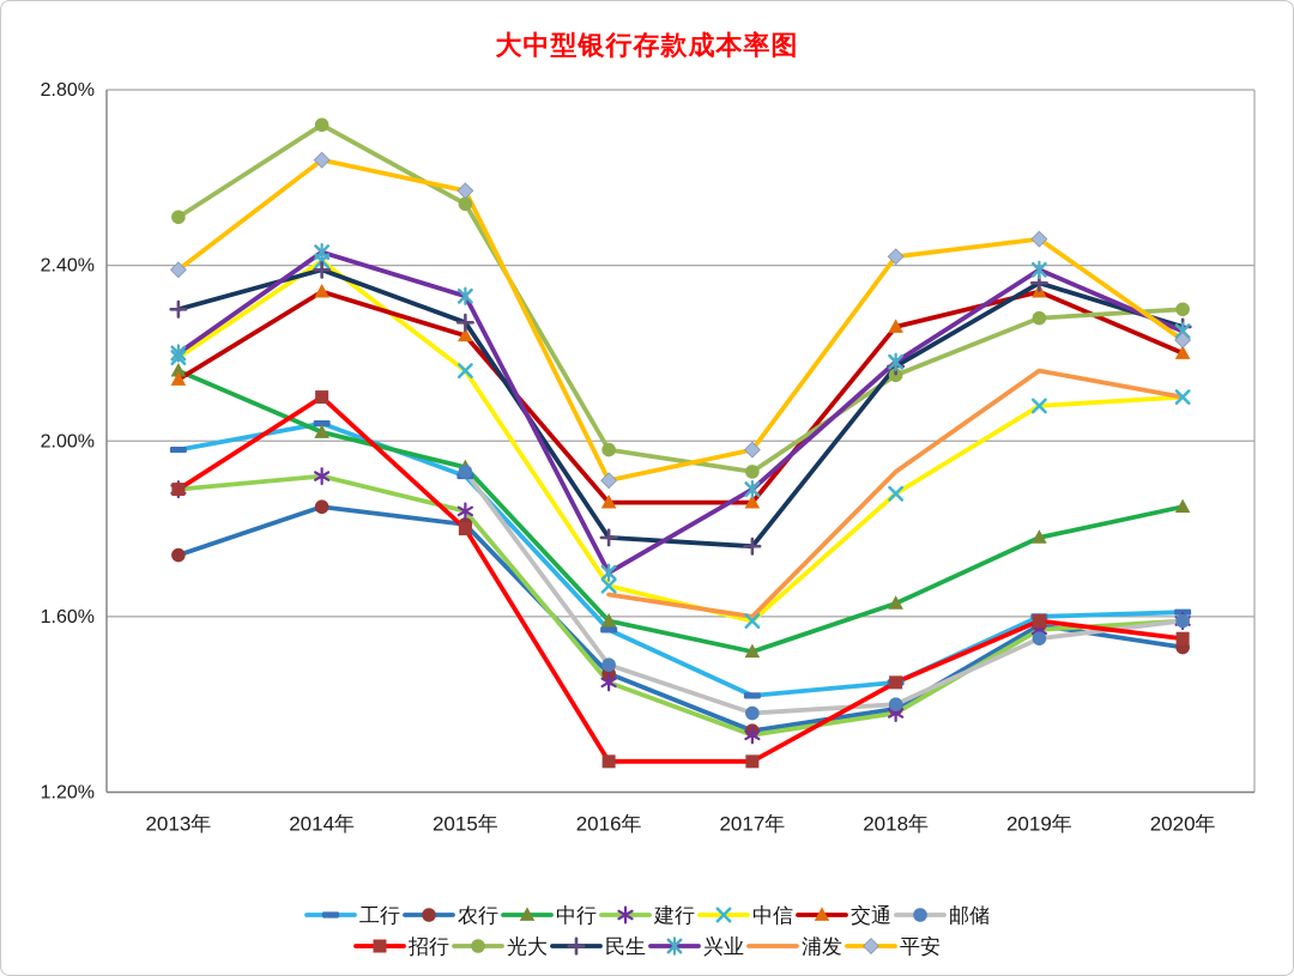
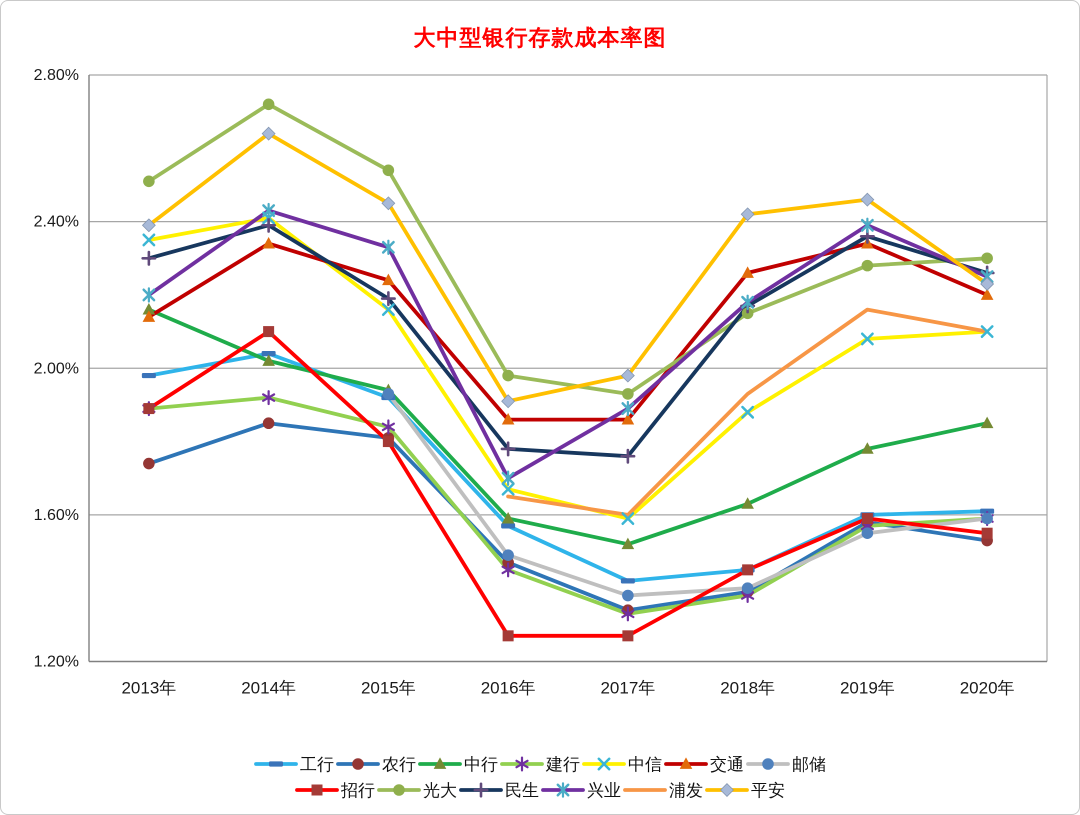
中信/2013年: 2.19% -> 2.35%
民生/2015年: 2.27% -> 2.19%
平安/2015年: 2.57% -> 2.45%
